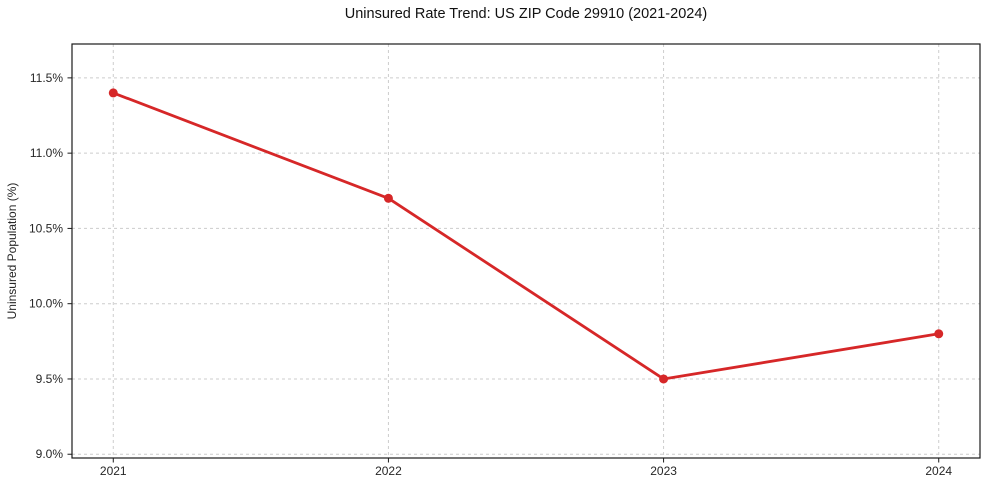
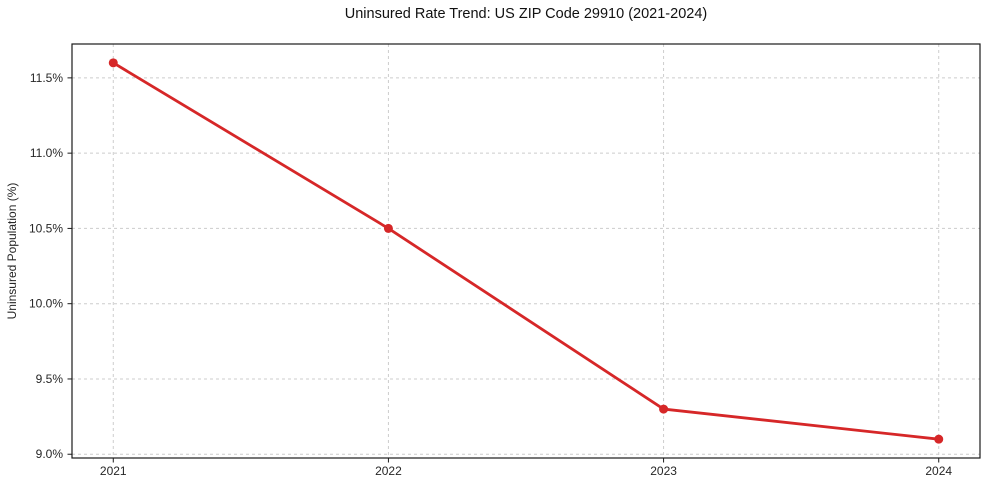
2021: 11.4% -> 11.6%
2022: 10.7% -> 10.5%
2023: 9.5% -> 9.3%
2024: 9.8% -> 9.1%
